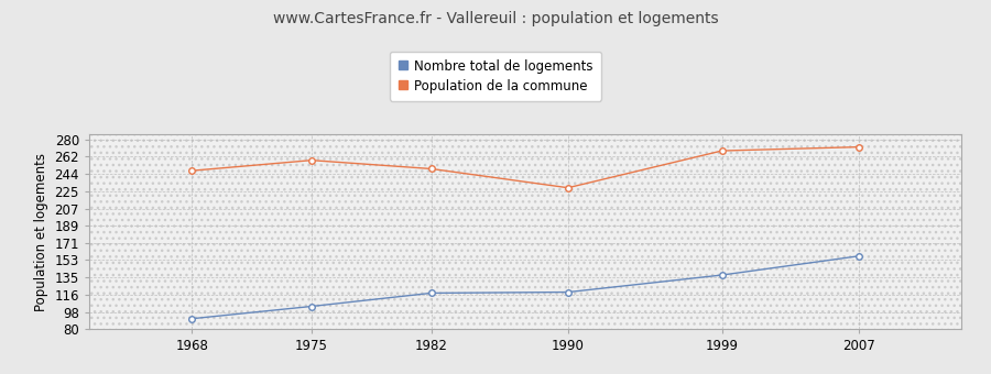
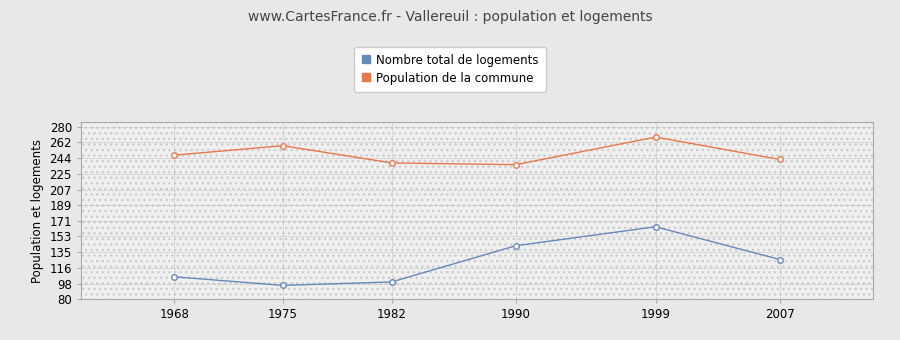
Nombre total de logements/1968: 91 -> 106
Nombre total de logements/1975: 104 -> 96
Nombre total de logements/1982: 118 -> 100
Population de la commune/1982: 249 -> 238
Nombre total de logements/1990: 119 -> 142
Population de la commune/1990: 229 -> 236
Nombre total de logements/1999: 137 -> 164
Nombre total de logements/2007: 157 -> 126
Population de la commune/2007: 272 -> 242
